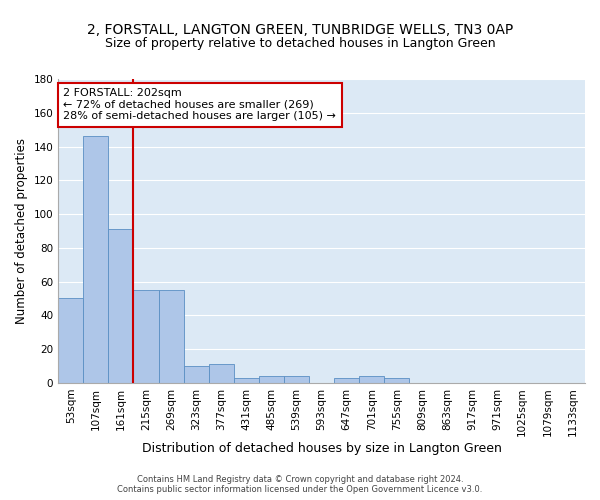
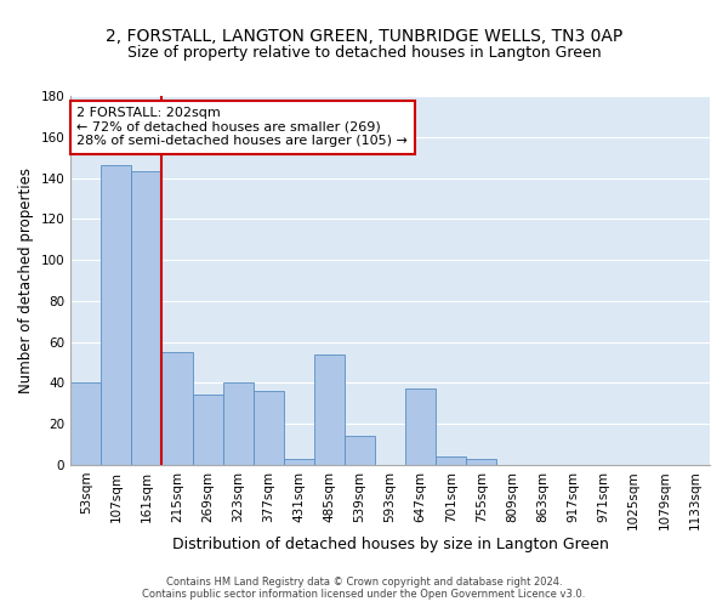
53sqm: 50 -> 40
161sqm: 91 -> 143
269sqm: 55 -> 34
323sqm: 10 -> 40
377sqm: 11 -> 36
485sqm: 4 -> 54
539sqm: 4 -> 14
647sqm: 3 -> 37
